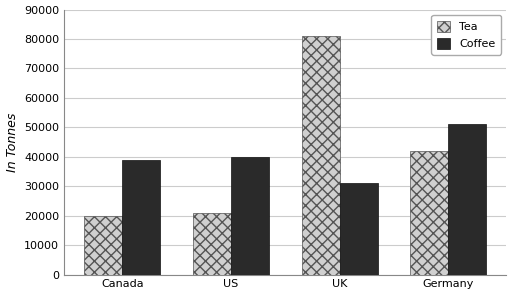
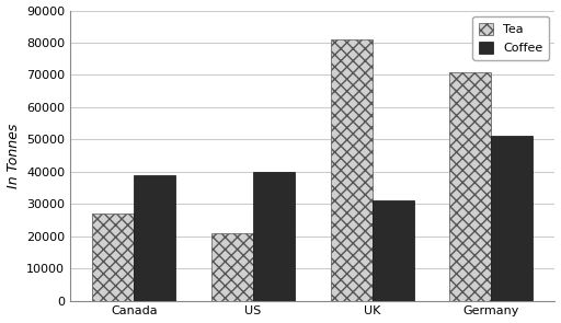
Tea/Canada: 20000 -> 27000
Tea/Germany: 42000 -> 71000
